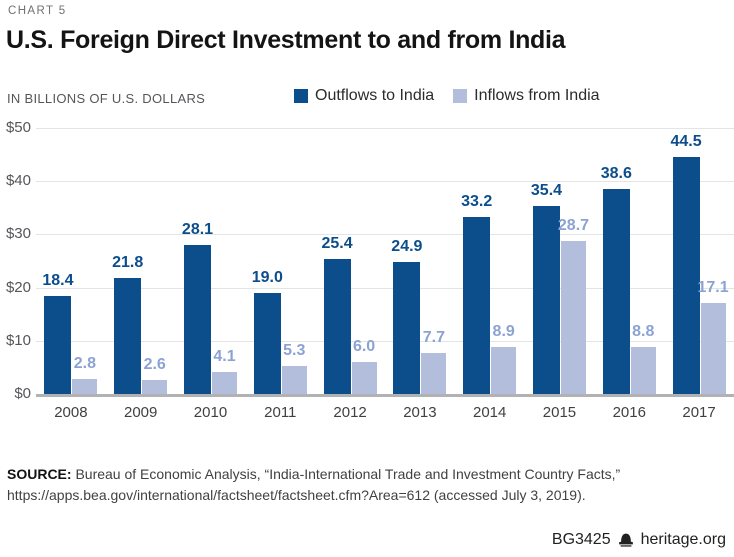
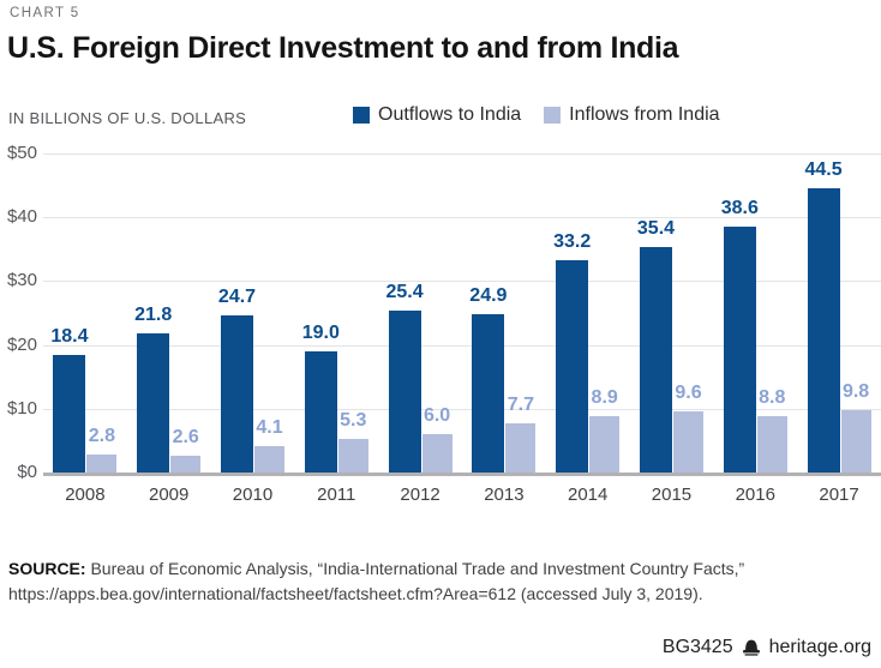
Outflows to India/2010: 28.1 -> 24.7
Inflows from India/2015: 28.7 -> 9.6
Inflows from India/2017: 17.1 -> 9.8
